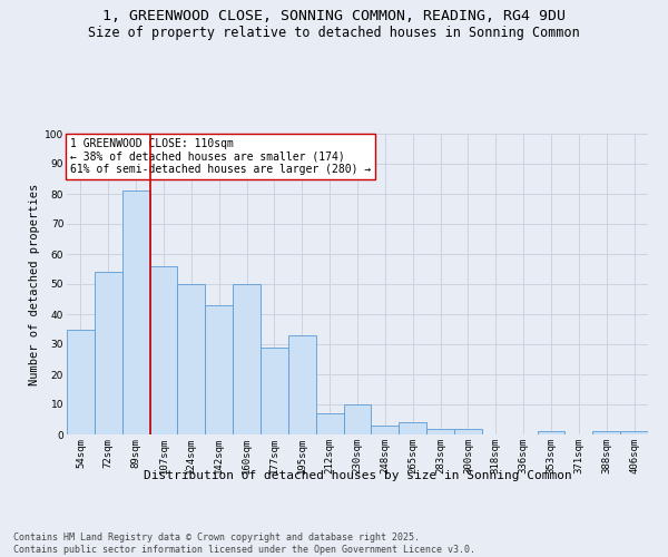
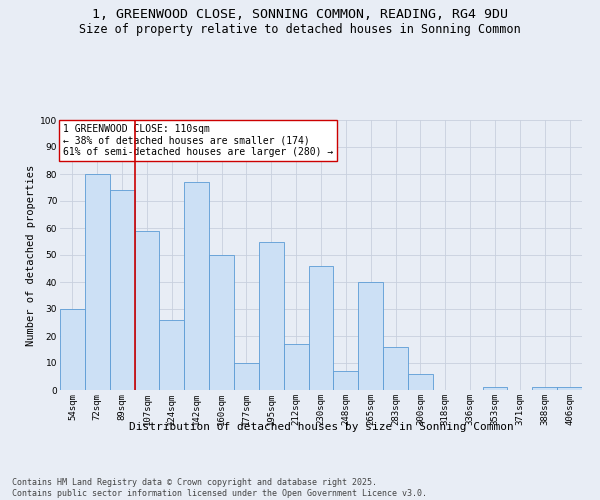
54sqm: 35 -> 30
72sqm: 54 -> 80
89sqm: 81 -> 74
107sqm: 56 -> 59
124sqm: 50 -> 26
142sqm: 43 -> 77
177sqm: 29 -> 10
195sqm: 33 -> 55
212sqm: 7 -> 17
230sqm: 10 -> 46
248sqm: 3 -> 7
265sqm: 4 -> 40
283sqm: 2 -> 16
300sqm: 2 -> 6
